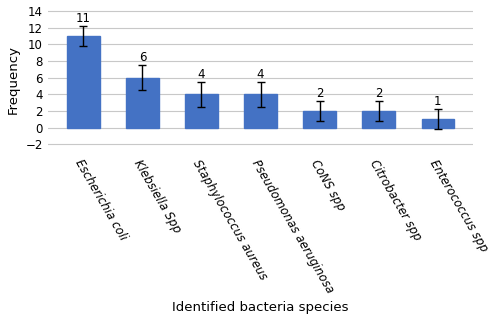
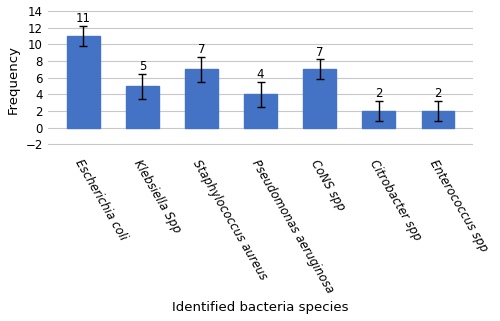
Klebsiella Spp: 6 -> 5
Staphylococcus aureus: 4 -> 7
CoNS spp: 2 -> 7
Enterococcus spp: 1 -> 2
